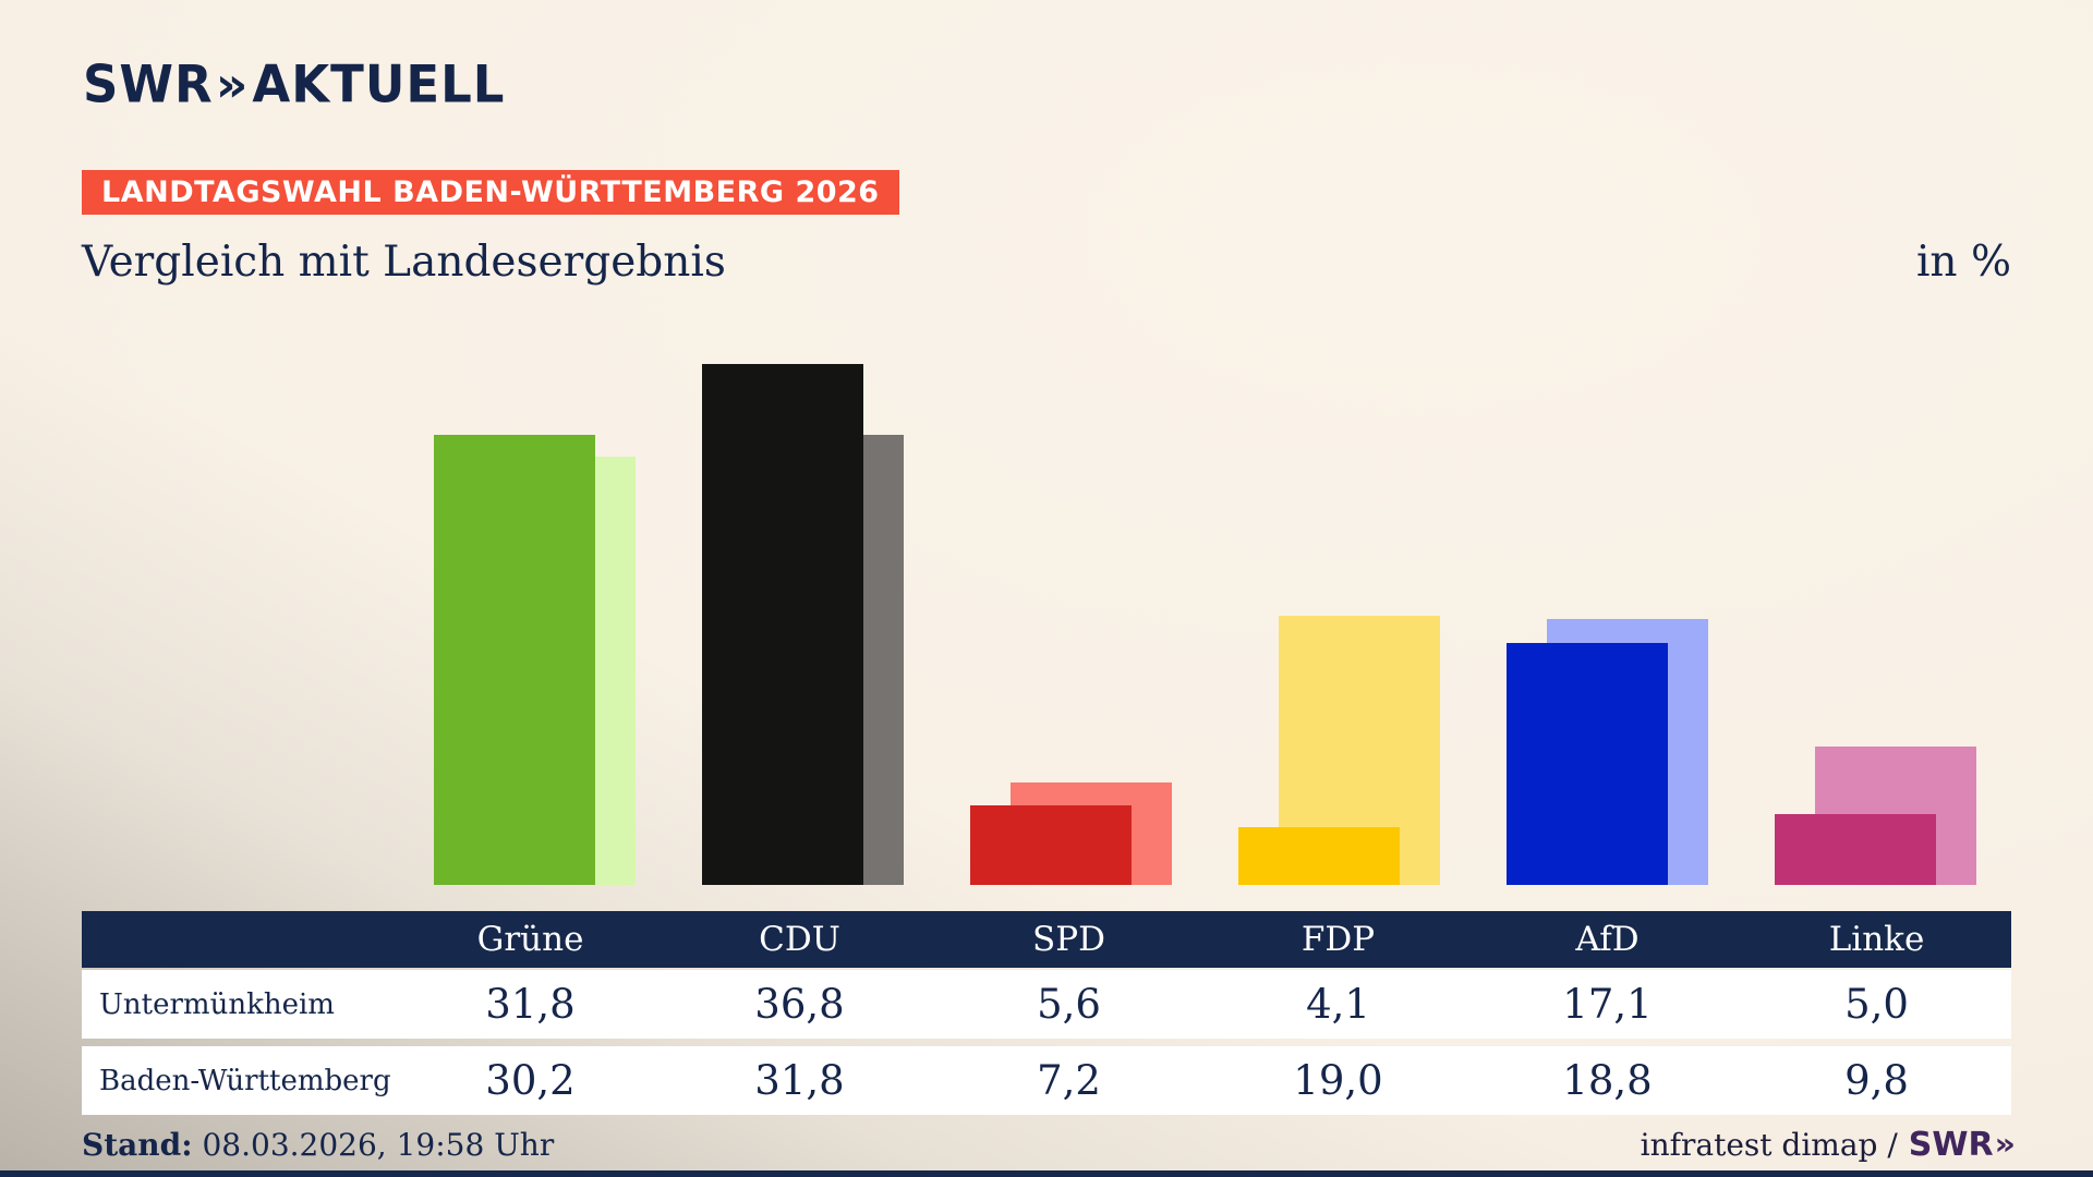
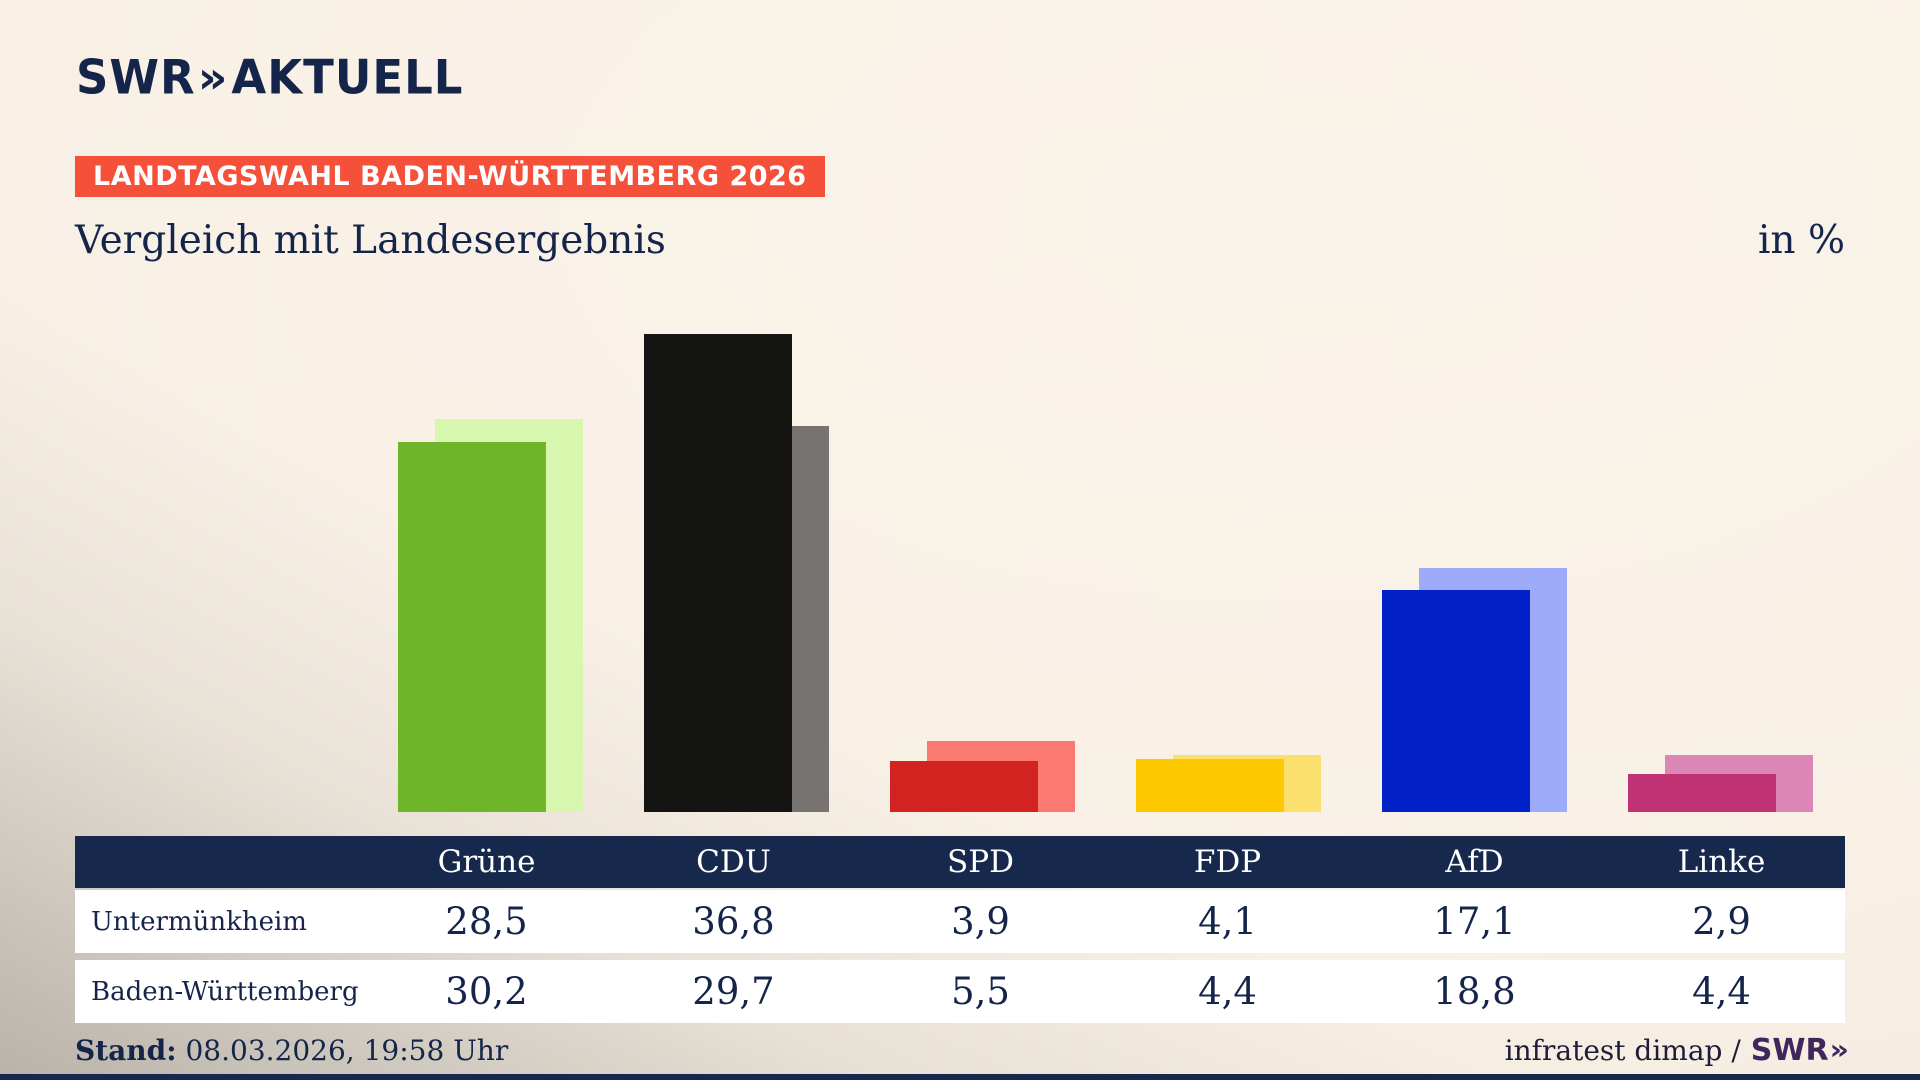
Untermünkheim/Grüne: 31,8 -> 28,5
Baden-Württemberg/CDU: 31,8 -> 29,7
Untermünkheim/SPD: 5,6 -> 3,9
Baden-Württemberg/SPD: 7,2 -> 5,5
Baden-Württemberg/FDP: 19,0 -> 4,4
Untermünkheim/Linke: 5,0 -> 2,9
Baden-Württemberg/Linke: 9,8 -> 4,4
